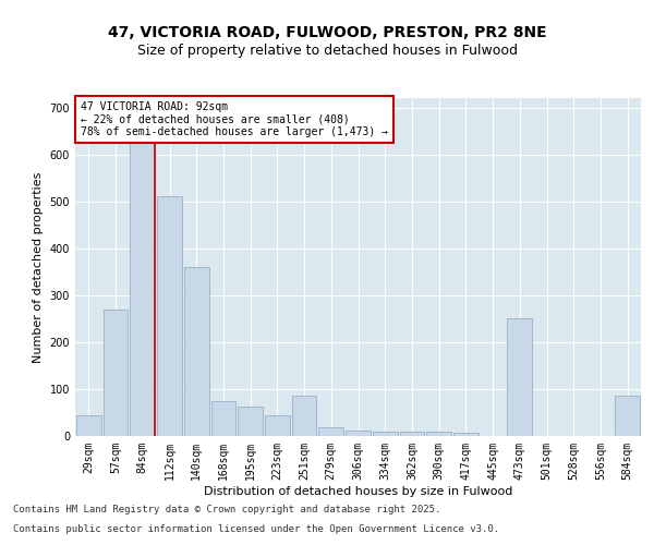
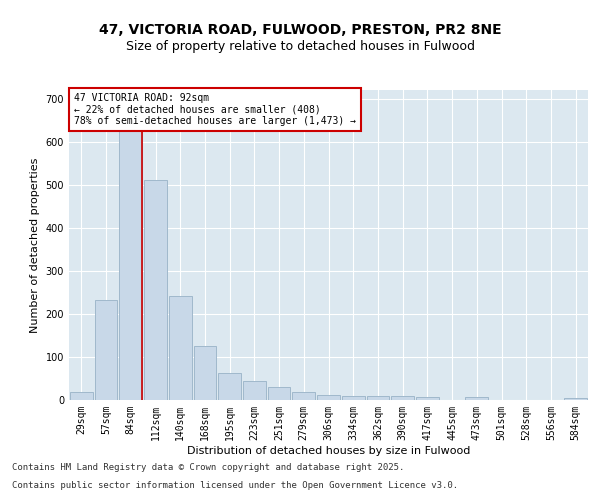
29sqm: 45 -> 18
57sqm: 270 -> 232
140sqm: 360 -> 242
168sqm: 75 -> 125
251sqm: 85 -> 30
473sqm: 250 -> 6
584sqm: 85 -> 5
